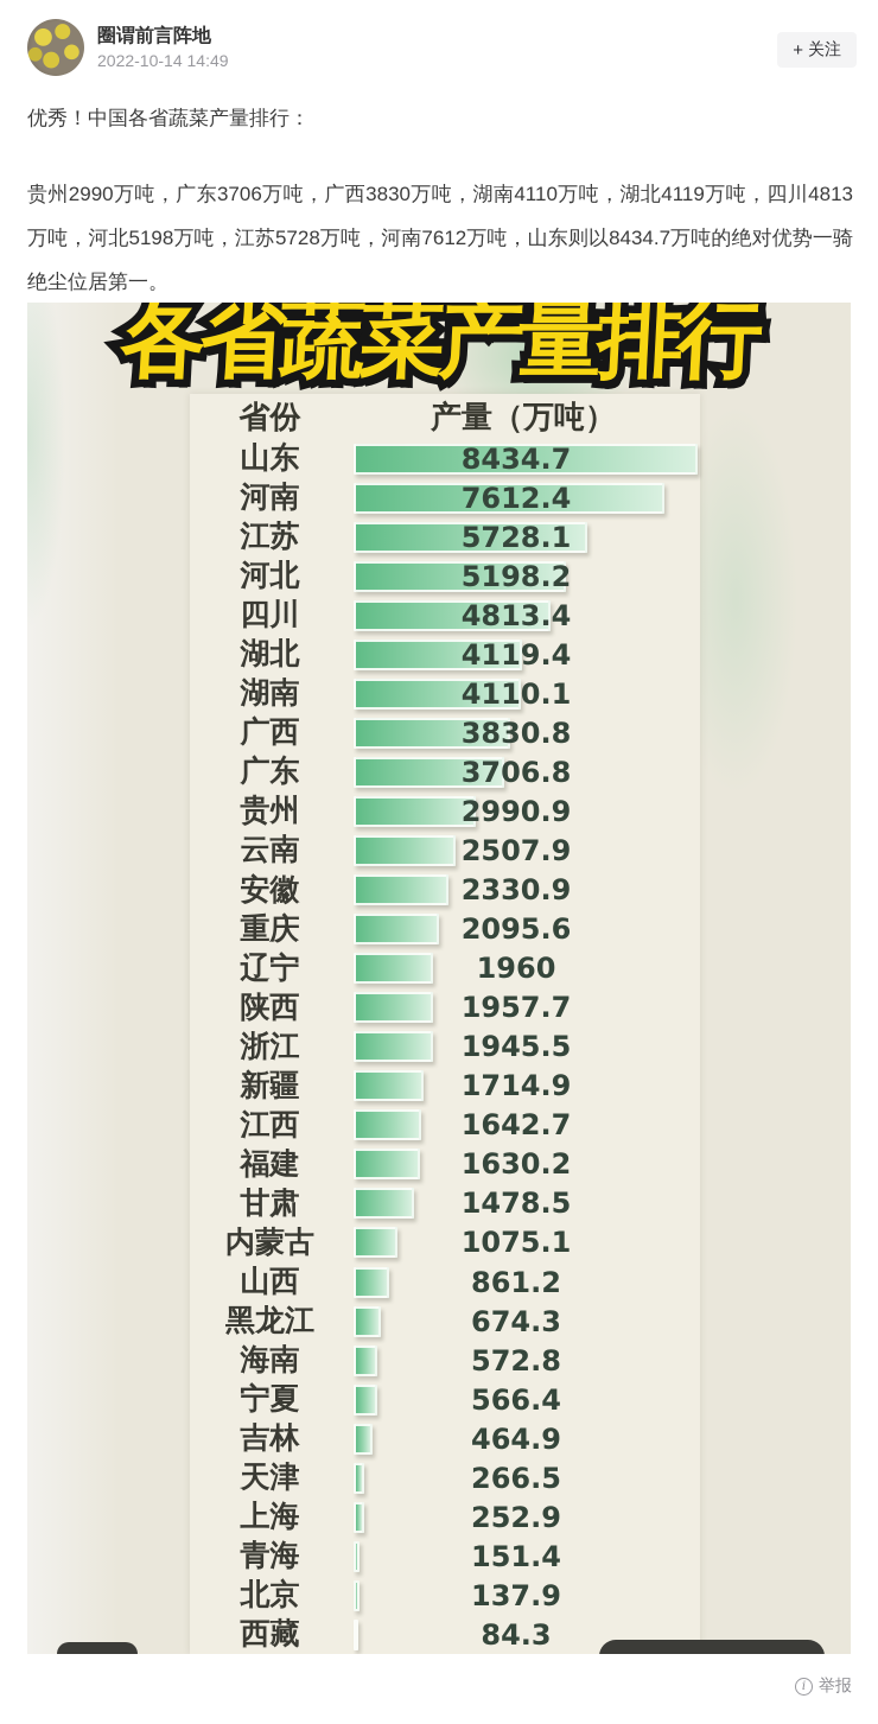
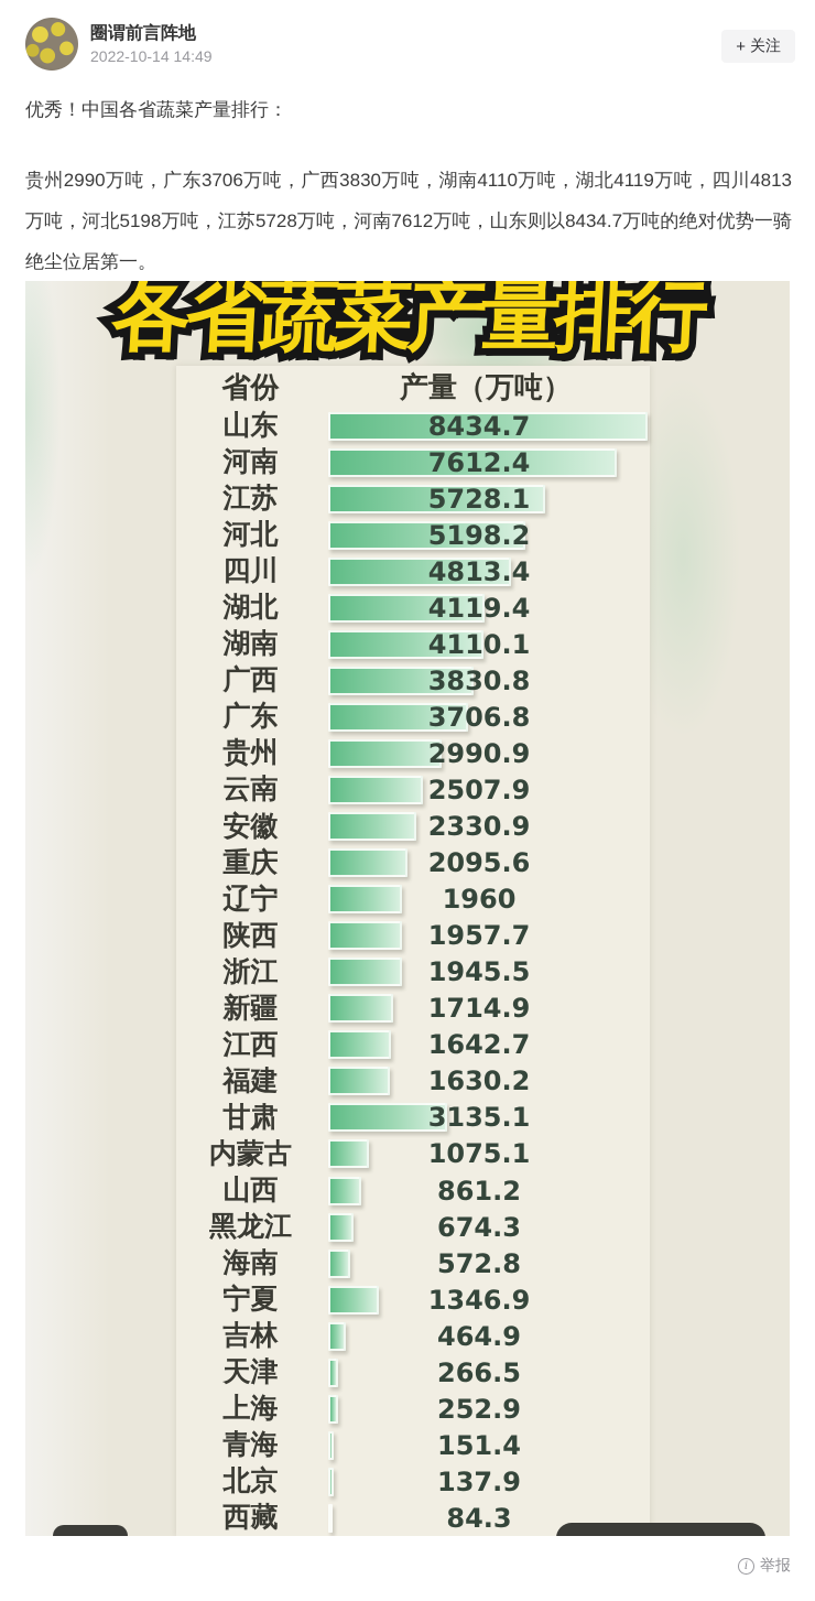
甘肃: 1478.5 -> 3135.1
宁夏: 566.4 -> 1346.9
